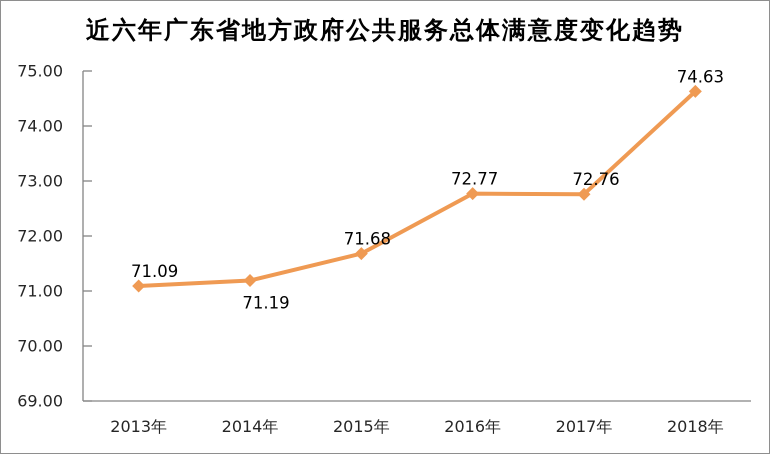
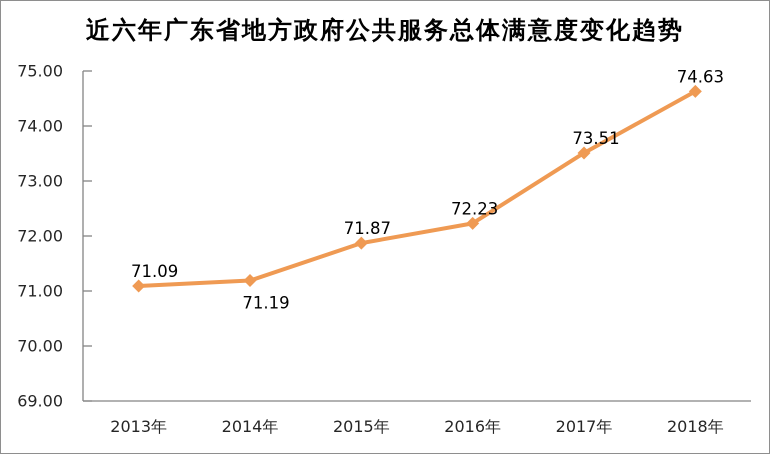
2015年: 71.68 -> 71.87
2016年: 72.77 -> 72.23
2017年: 72.76 -> 73.51
